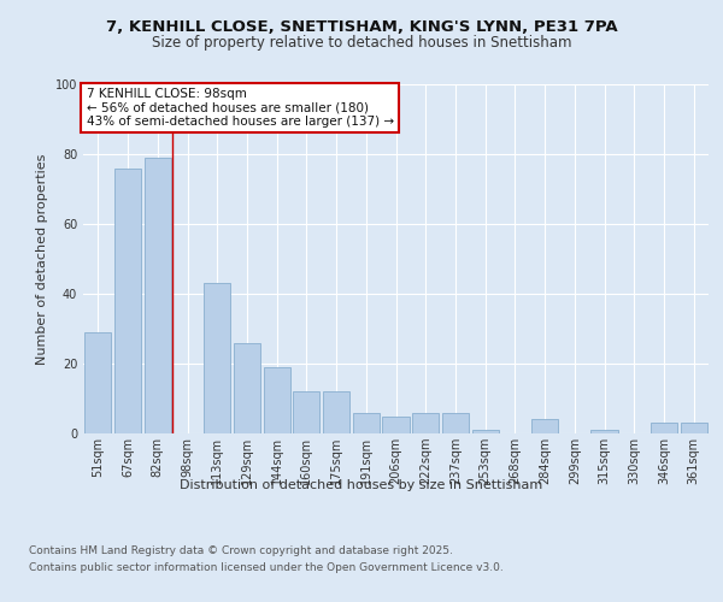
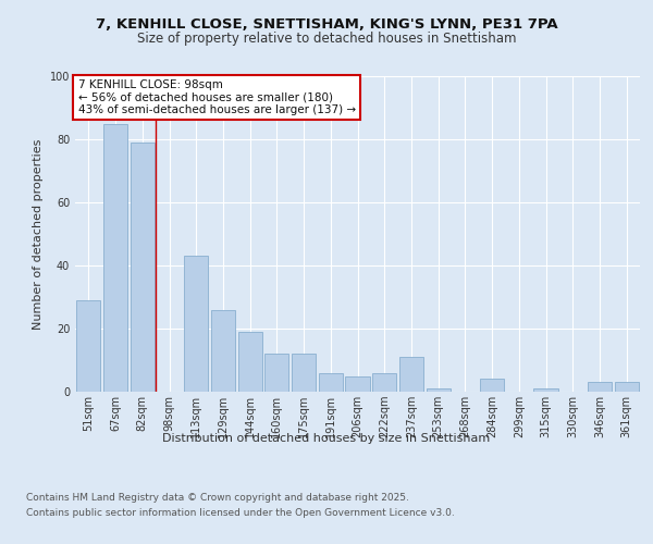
67sqm: 76 -> 85
237sqm: 6 -> 11
